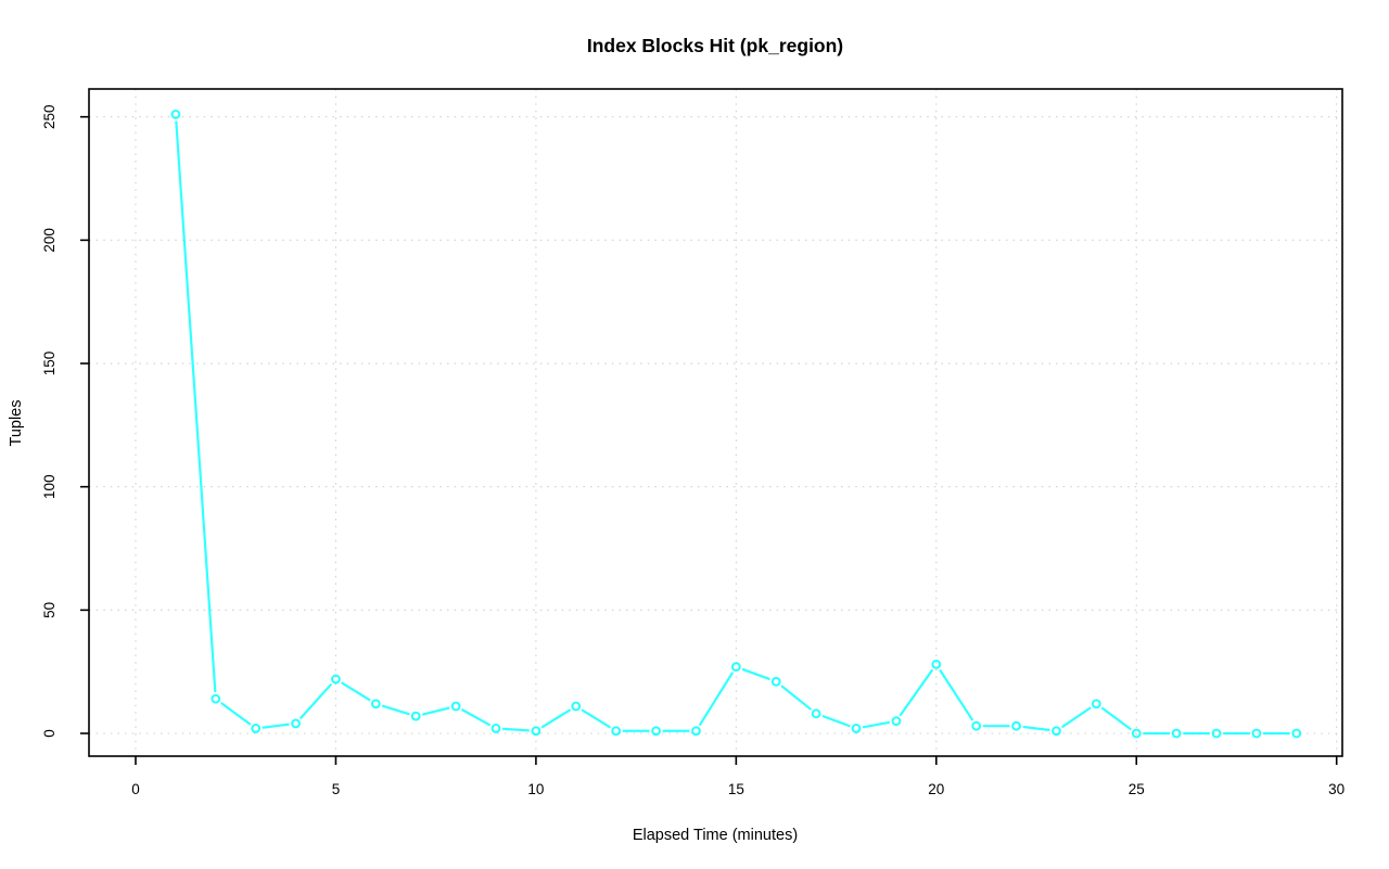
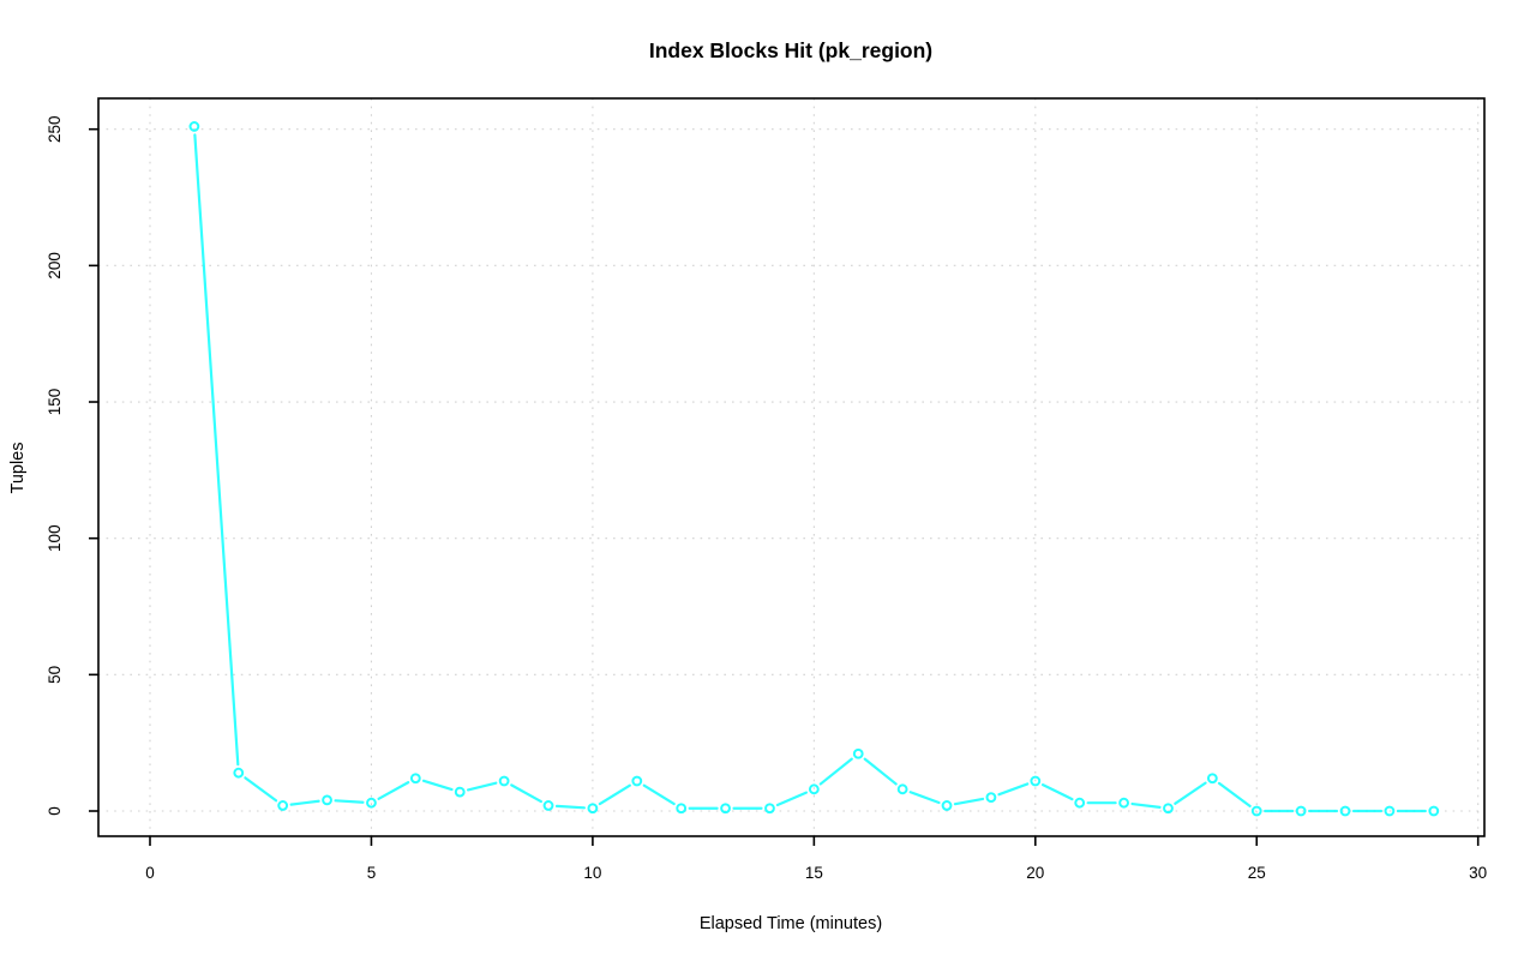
5: 22 -> 3
15: 27 -> 8
20: 28 -> 11
